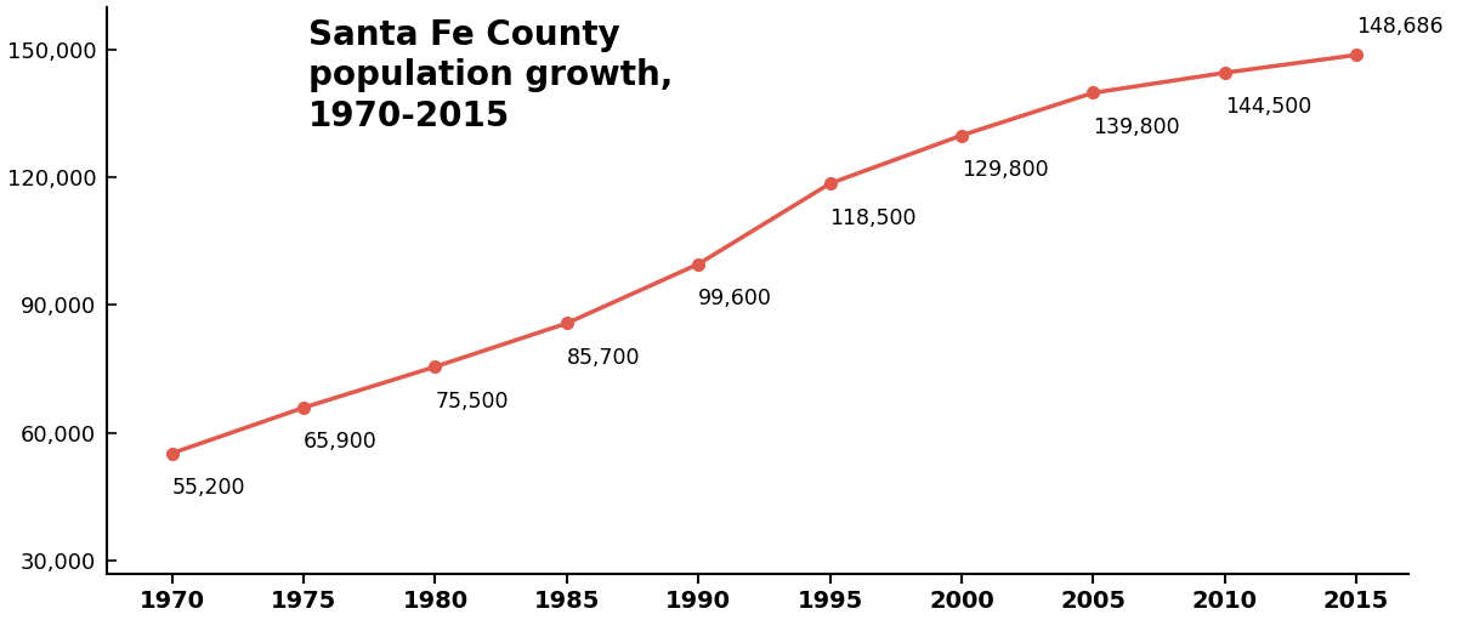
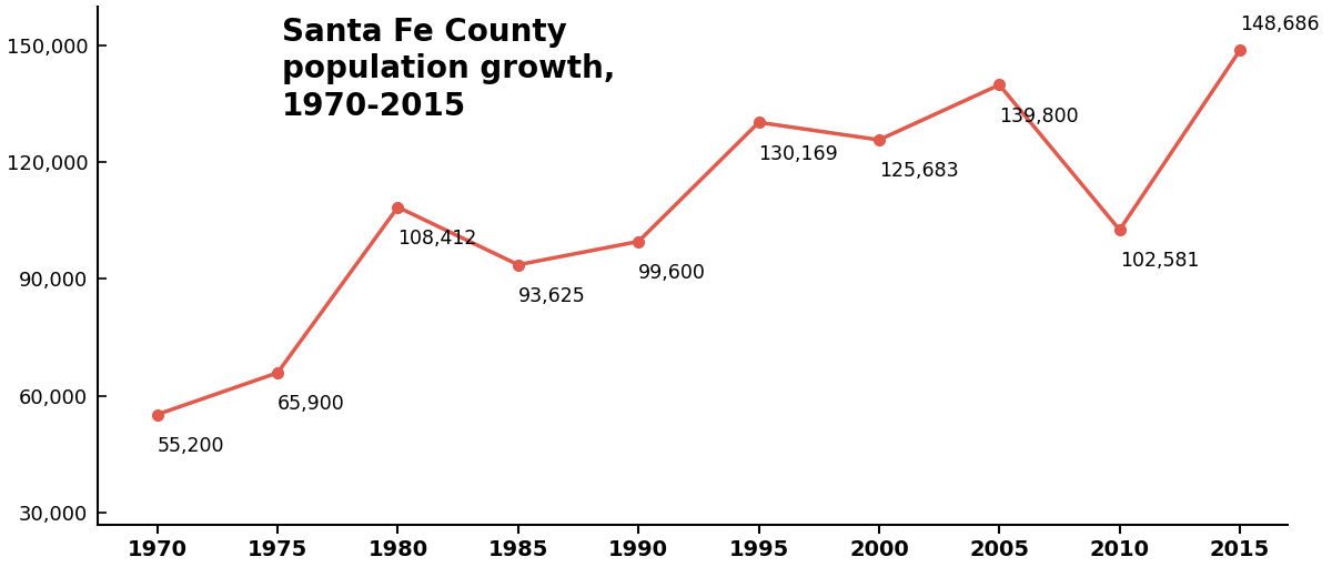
1980: 75,500 -> 108,412
1985: 85,700 -> 93,625
1995: 118,500 -> 130,169
2000: 129,800 -> 125,683
2010: 144,500 -> 102,581
